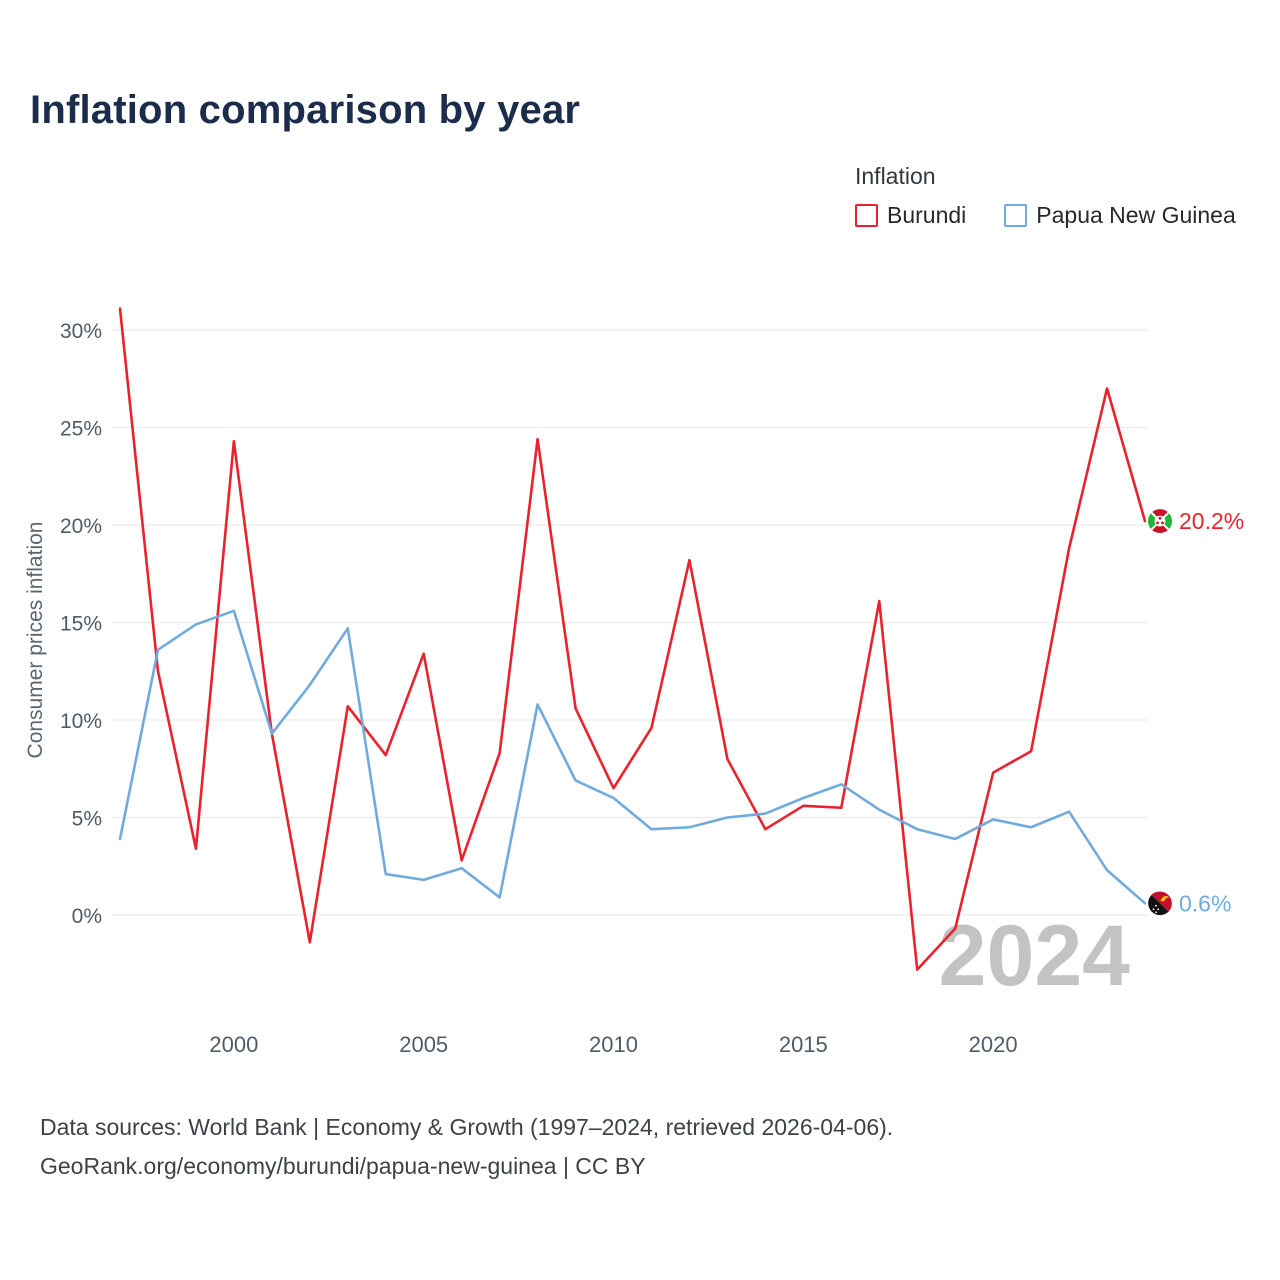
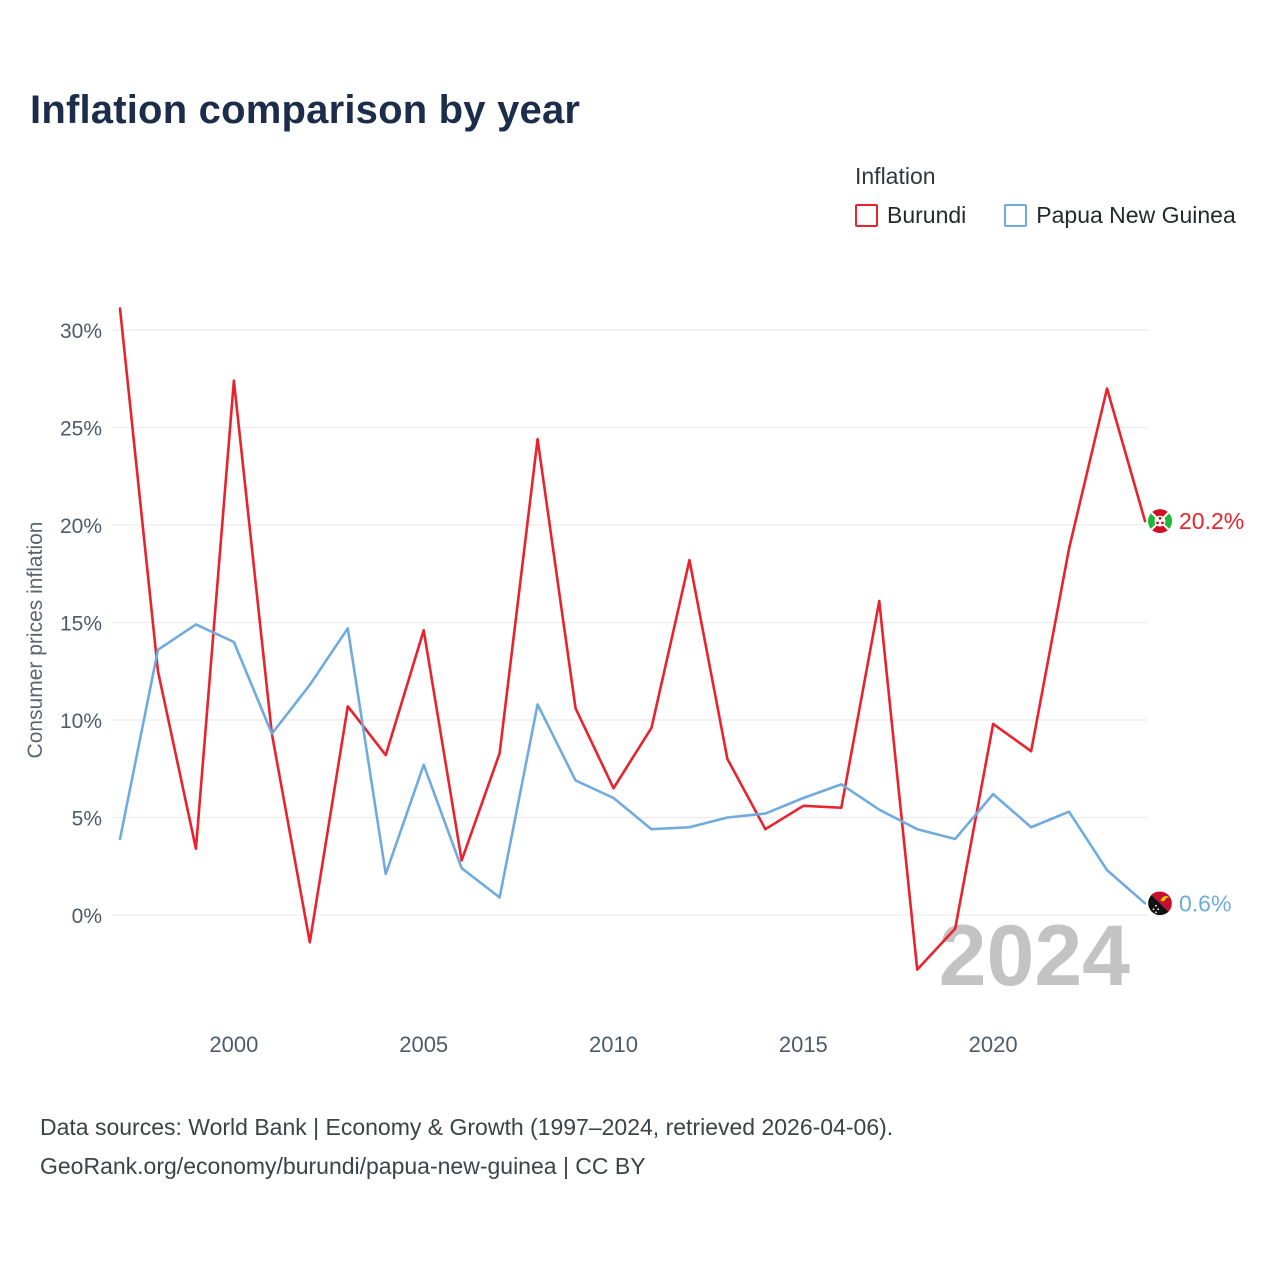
Burundi/2000: 24.3% -> 27.4%
Papua New Guinea/2000: 15.6% -> 14.0%
Burundi/2005: 13.4% -> 14.6%
Papua New Guinea/2005: 1.8% -> 7.7%
Burundi/2020: 7.3% -> 9.8%
Papua New Guinea/2020: 4.9% -> 6.2%
